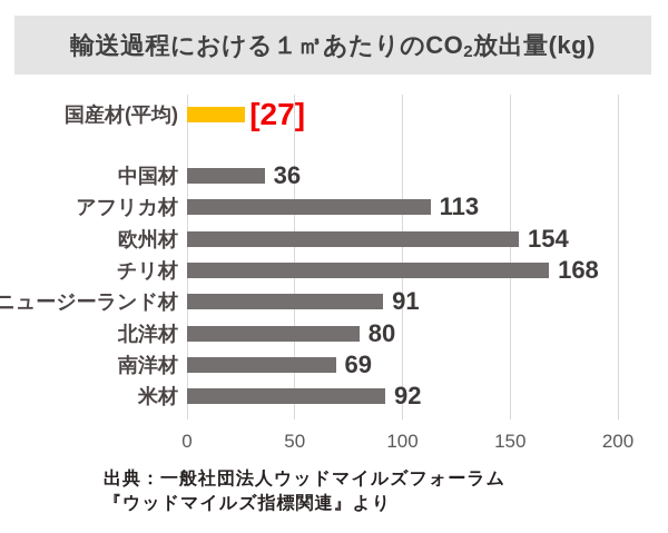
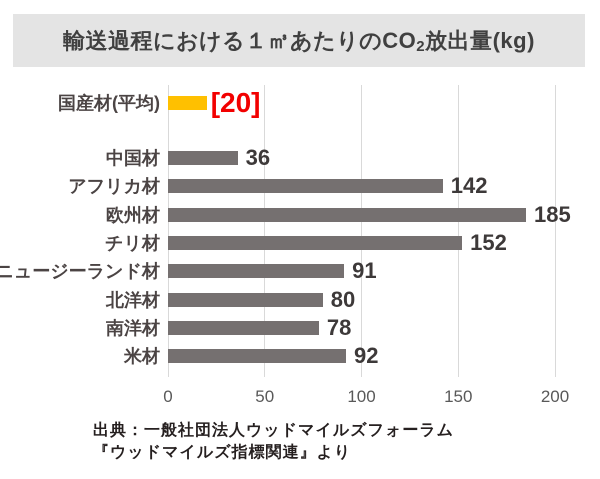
国産材(平均): 27 -> 20
アフリカ材: 113 -> 142
欧州材: 154 -> 185
チリ材: 168 -> 152
南洋材: 69 -> 78
